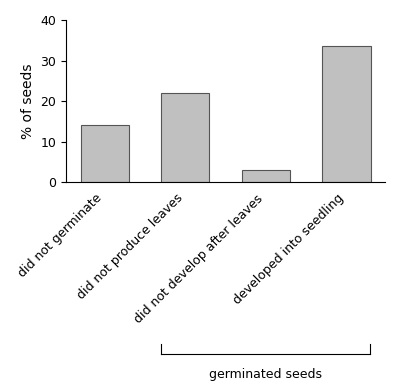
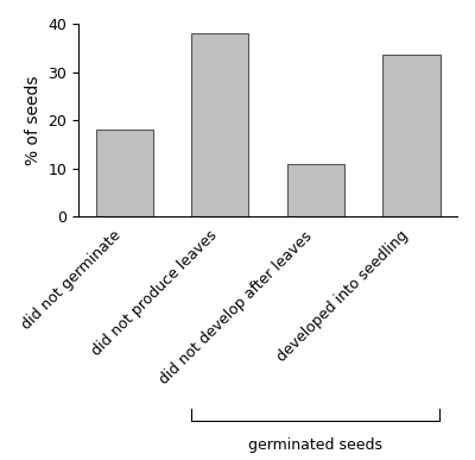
did not germinate: 14.0 -> 18.0
did not produce leaves: 22.0 -> 38.0
did not develop after leaves: 3.0 -> 11.0
